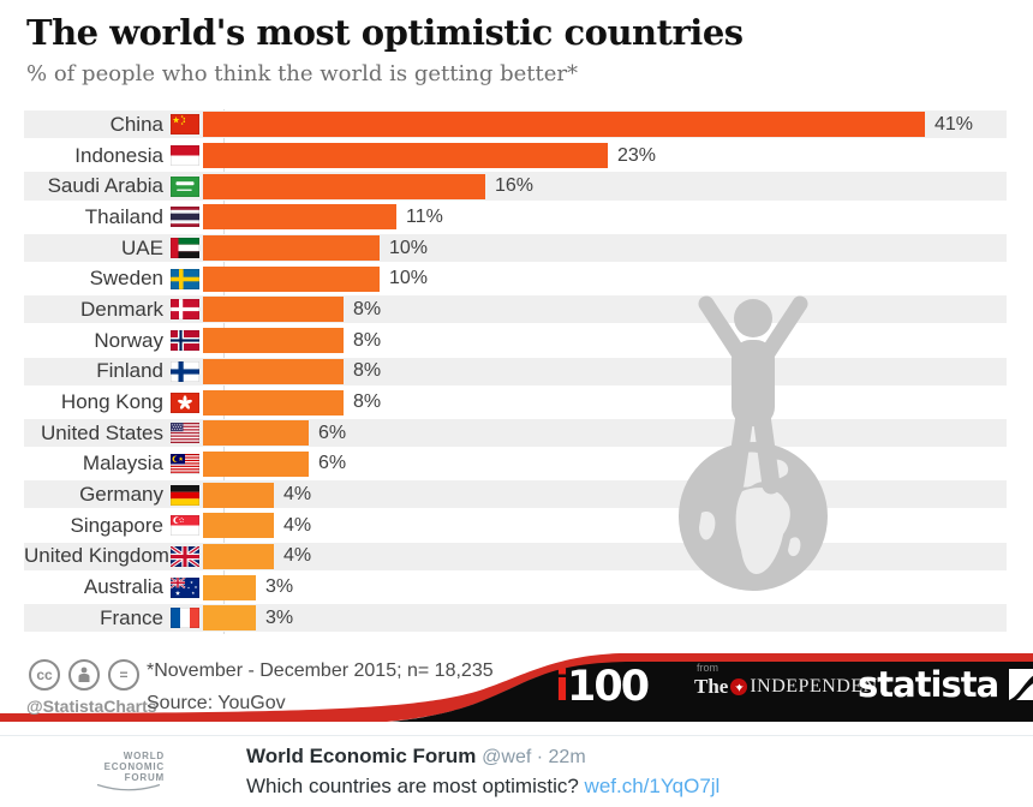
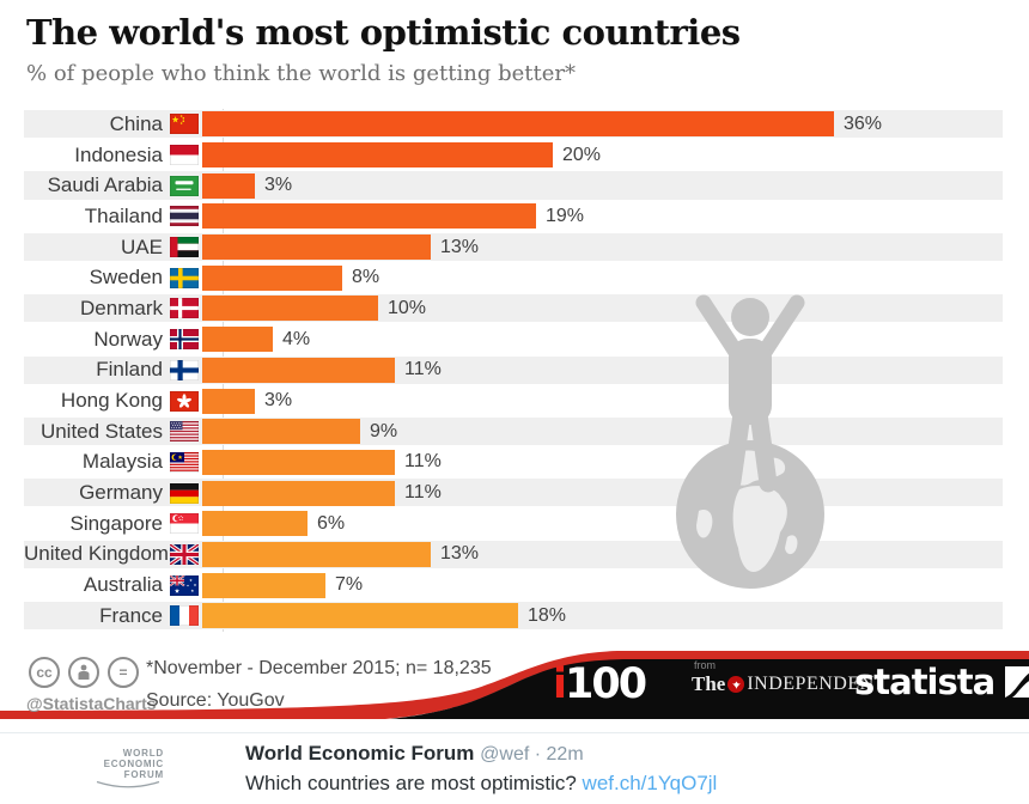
China: 41% -> 36%
Indonesia: 23% -> 20%
Saudi Arabia: 16% -> 3%
Thailand: 11% -> 19%
UAE: 10% -> 13%
Sweden: 10% -> 8%
Denmark: 8% -> 10%
Norway: 8% -> 4%
Finland: 8% -> 11%
Hong Kong: 8% -> 3%
United States: 6% -> 9%
Malaysia: 6% -> 11%
Germany: 4% -> 11%
Singapore: 4% -> 6%
United Kingdom: 4% -> 13%
Australia: 3% -> 7%
France: 3% -> 18%
